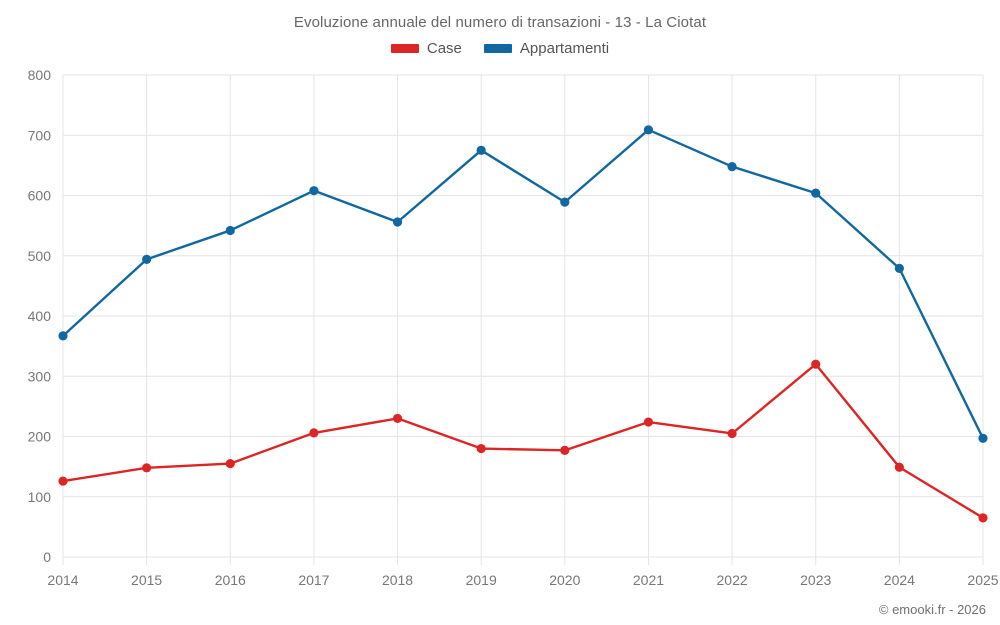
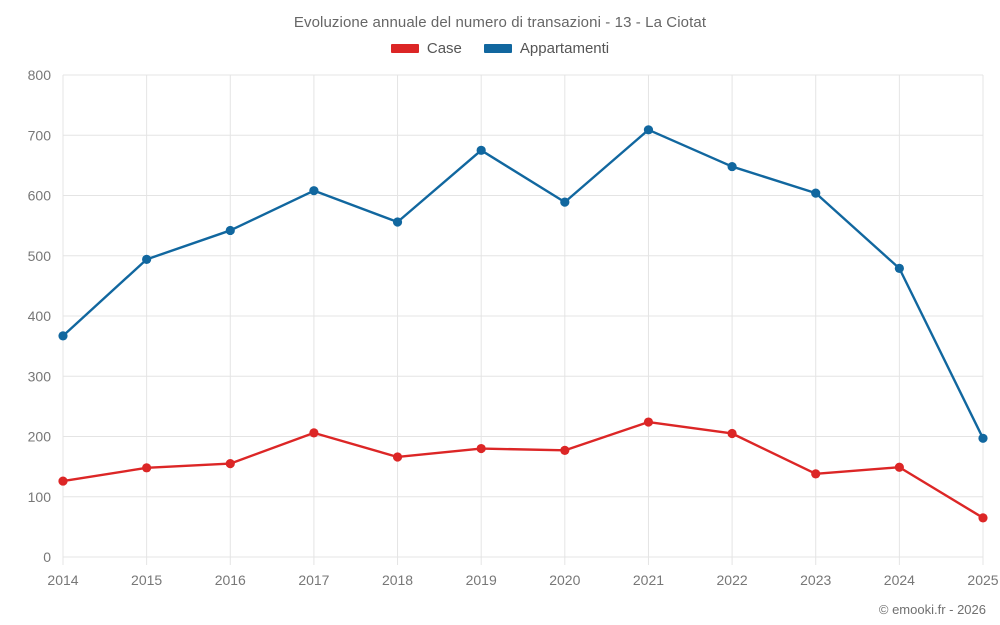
Case/2018: 230 -> 170
Case/2023: 320 -> 140
